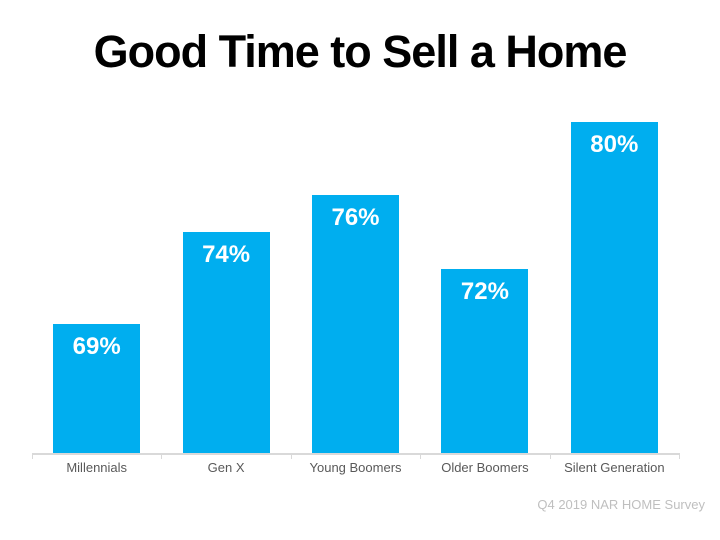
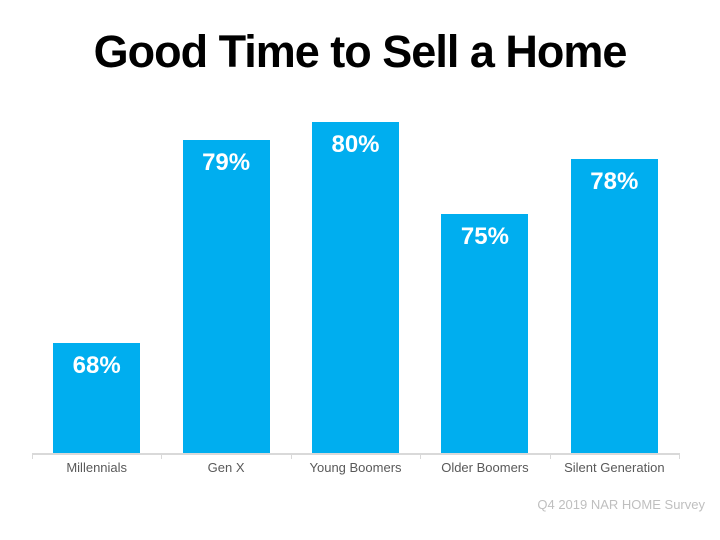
Millennials: 69% -> 68%
Gen X: 74% -> 79%
Young Boomers: 76% -> 80%
Older Boomers: 72% -> 75%
Silent Generation: 80% -> 78%
